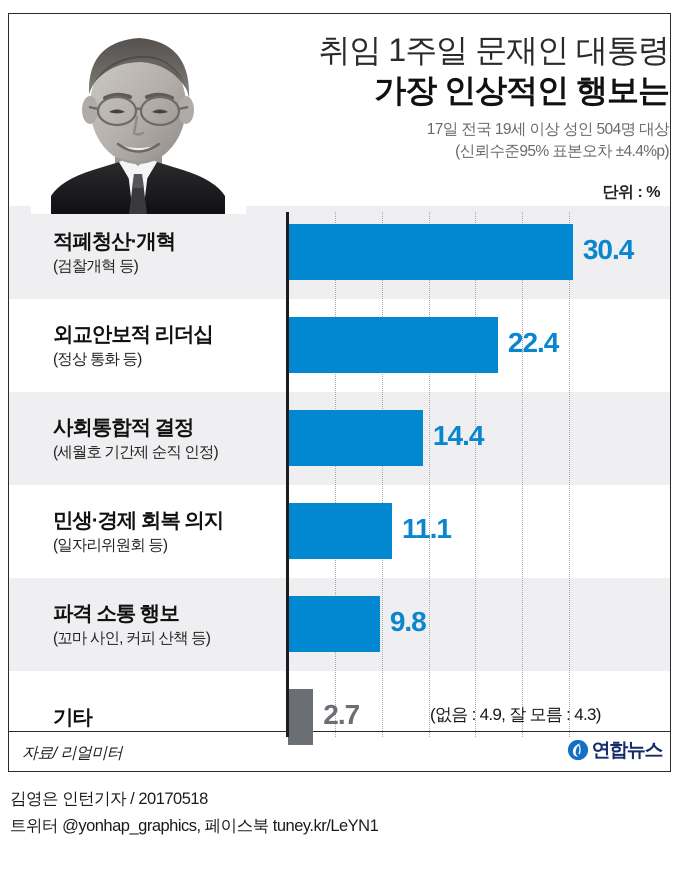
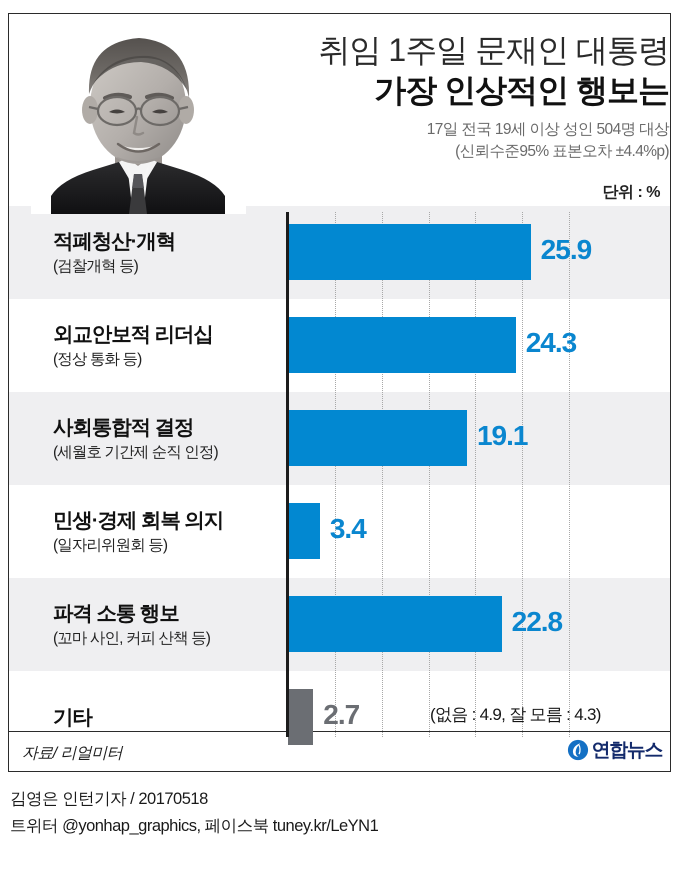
적폐청산·개혁: 30.4 -> 25.9
외교안보적 리더십: 22.4 -> 24.3
사회통합적 결정: 14.4 -> 19.1
민생·경제 회복 의지: 11.1 -> 3.4
파격 소통 행보: 9.8 -> 22.8
